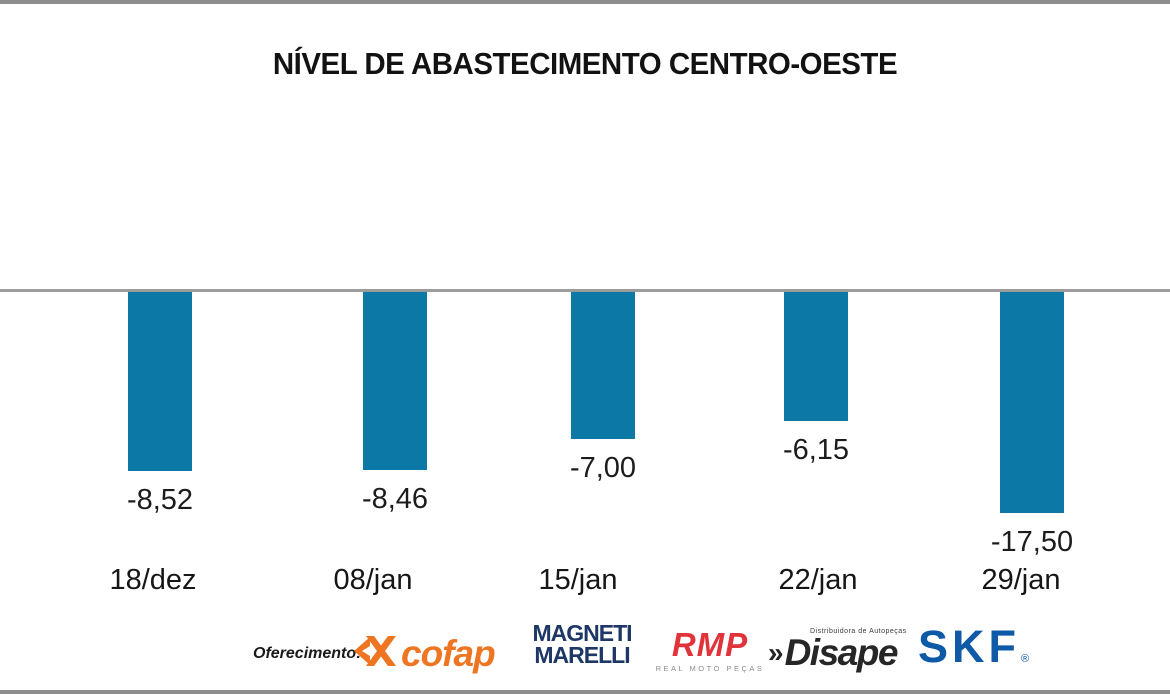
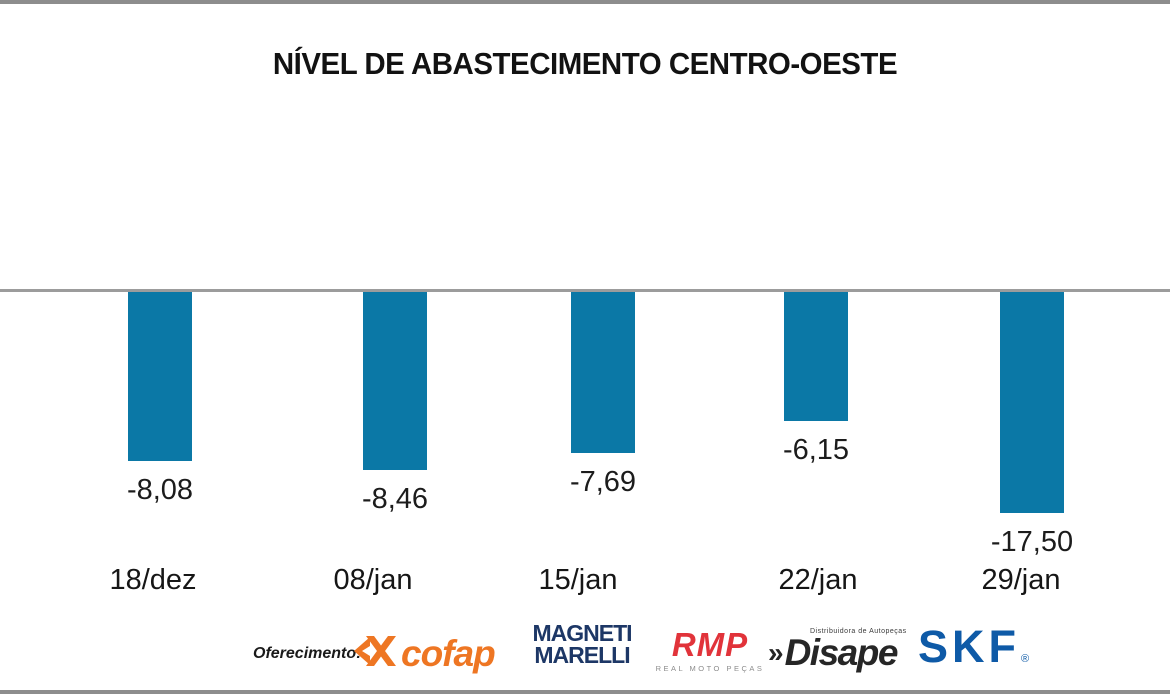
18/dez: -8,52 -> -8,08
15/jan: -7,00 -> -7,69
